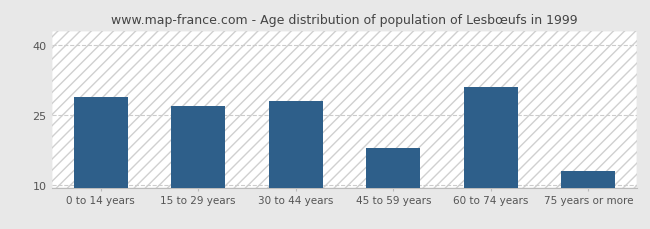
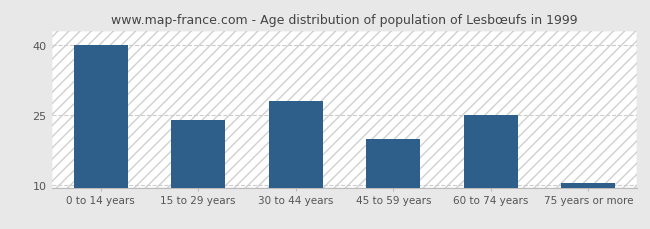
0 to 14 years: 29.0 -> 40.0
15 to 29 years: 27.0 -> 24.0
45 to 59 years: 18.0 -> 20.0
60 to 74 years: 31.0 -> 25.0
75 years or more: 13.0 -> 10.5
